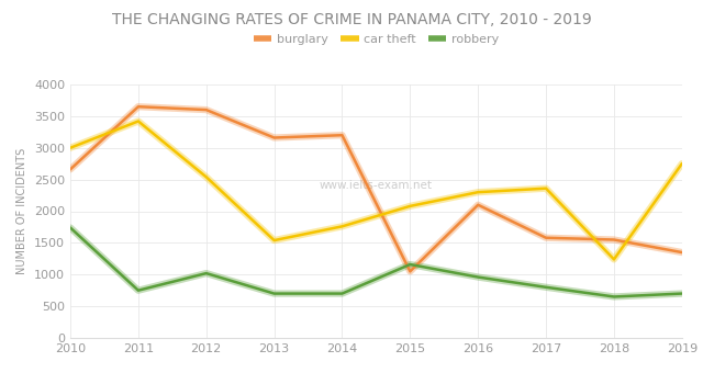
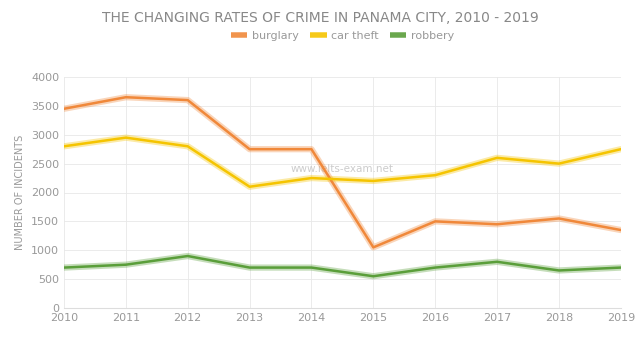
burglary/2010: 2660 -> 3450
car theft/2010: 3000 -> 2800
robbery/2010: 1740 -> 700
car theft/2011: 3420 -> 2950
car theft/2012: 2540 -> 2800
robbery/2012: 1020 -> 900
burglary/2013: 3160 -> 2750
car theft/2013: 1540 -> 2100
burglary/2014: 3200 -> 2750
car theft/2014: 1760 -> 2250
car theft/2015: 2080 -> 2200
robbery/2015: 1160 -> 550
burglary/2016: 2100 -> 1500
robbery/2016: 960 -> 700
burglary/2017: 1580 -> 1450
car theft/2017: 2360 -> 2600
car theft/2018: 1240 -> 2500
